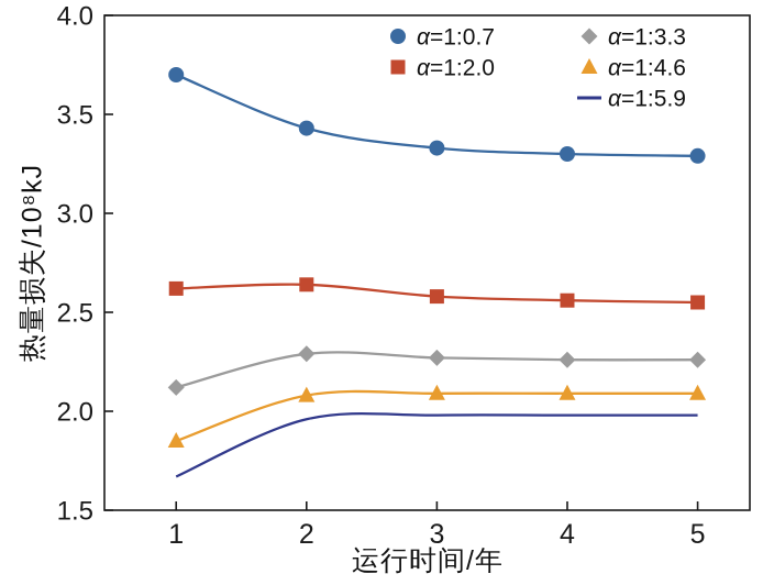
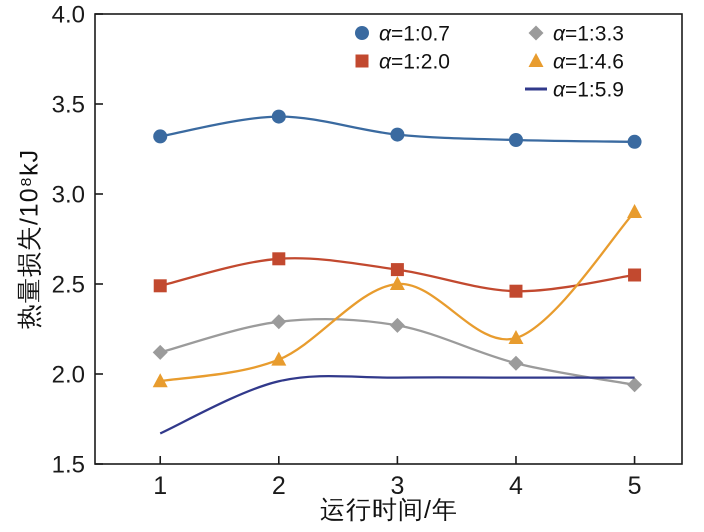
α=1:0.7/1: 3.70 -> 3.32
α=1:2.0/1: 2.62 -> 2.49
α=1:4.6/1: 1.85 -> 1.96
α=1:4.6/3: 2.09 -> 2.50
α=1:2.0/4: 2.56 -> 2.46
α=1:3.3/4: 2.26 -> 2.06
α=1:4.6/4: 2.09 -> 2.20
α=1:3.3/5: 2.26 -> 1.94
α=1:4.6/5: 2.09 -> 2.90
